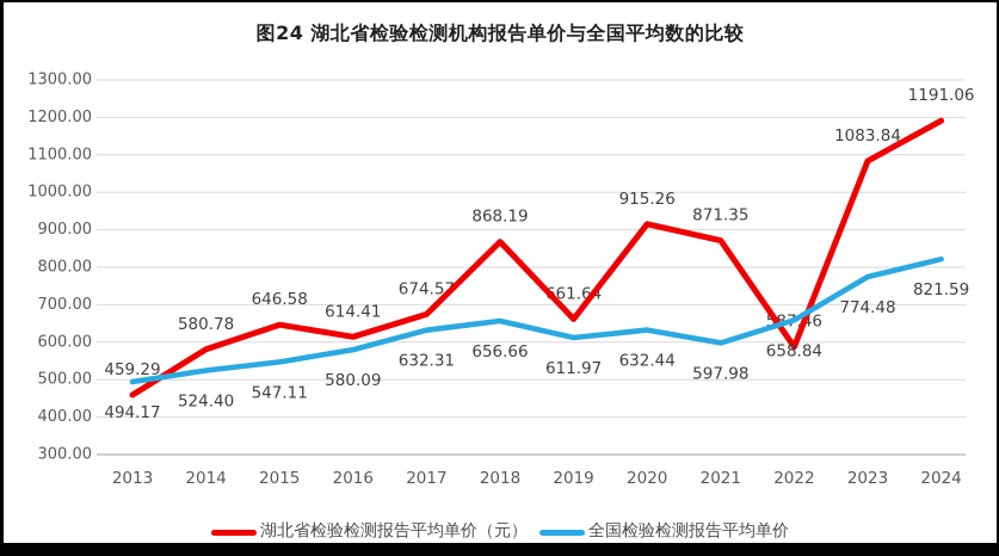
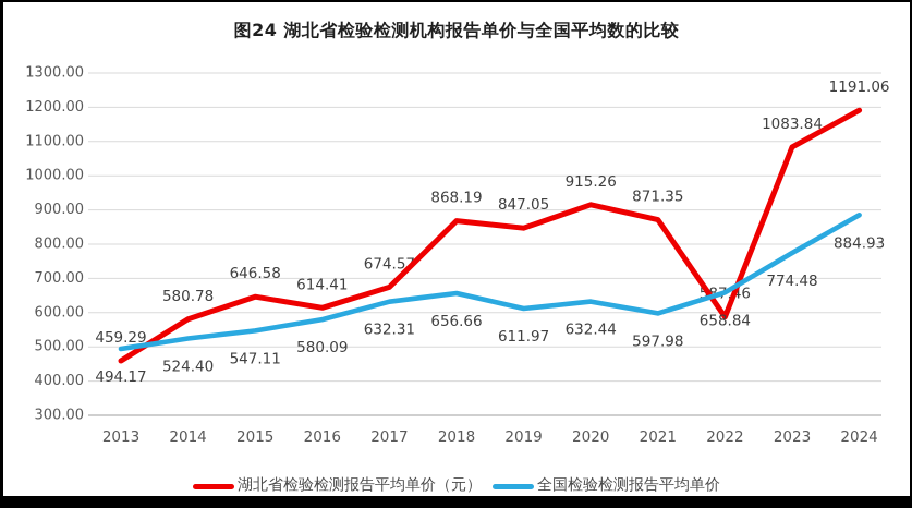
湖北省检验检测报告平均单价（元）/2019: 661.64 -> 847.05
全国检验检测报告平均单价/2024: 821.59 -> 884.93
